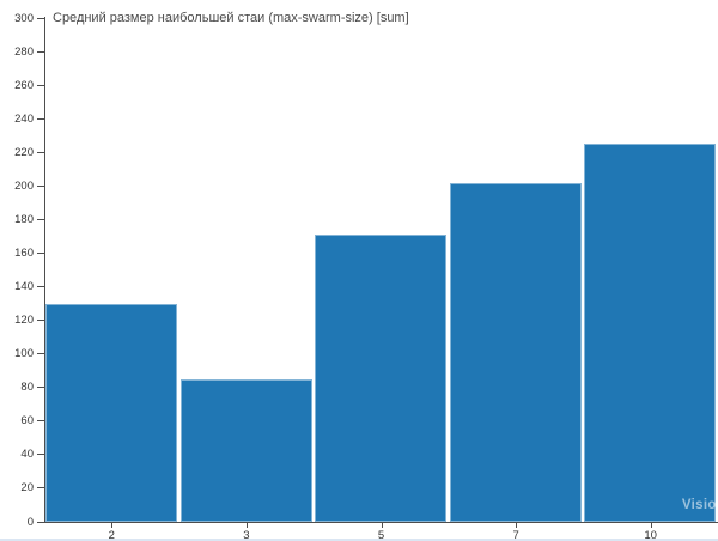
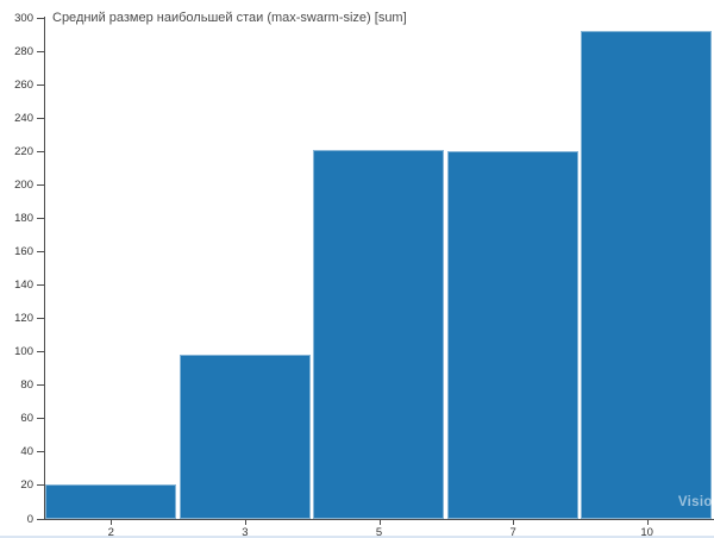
2: 130 -> 21
3: 85 -> 98
5: 171 -> 221
7: 202 -> 220
10: 225 -> 292
